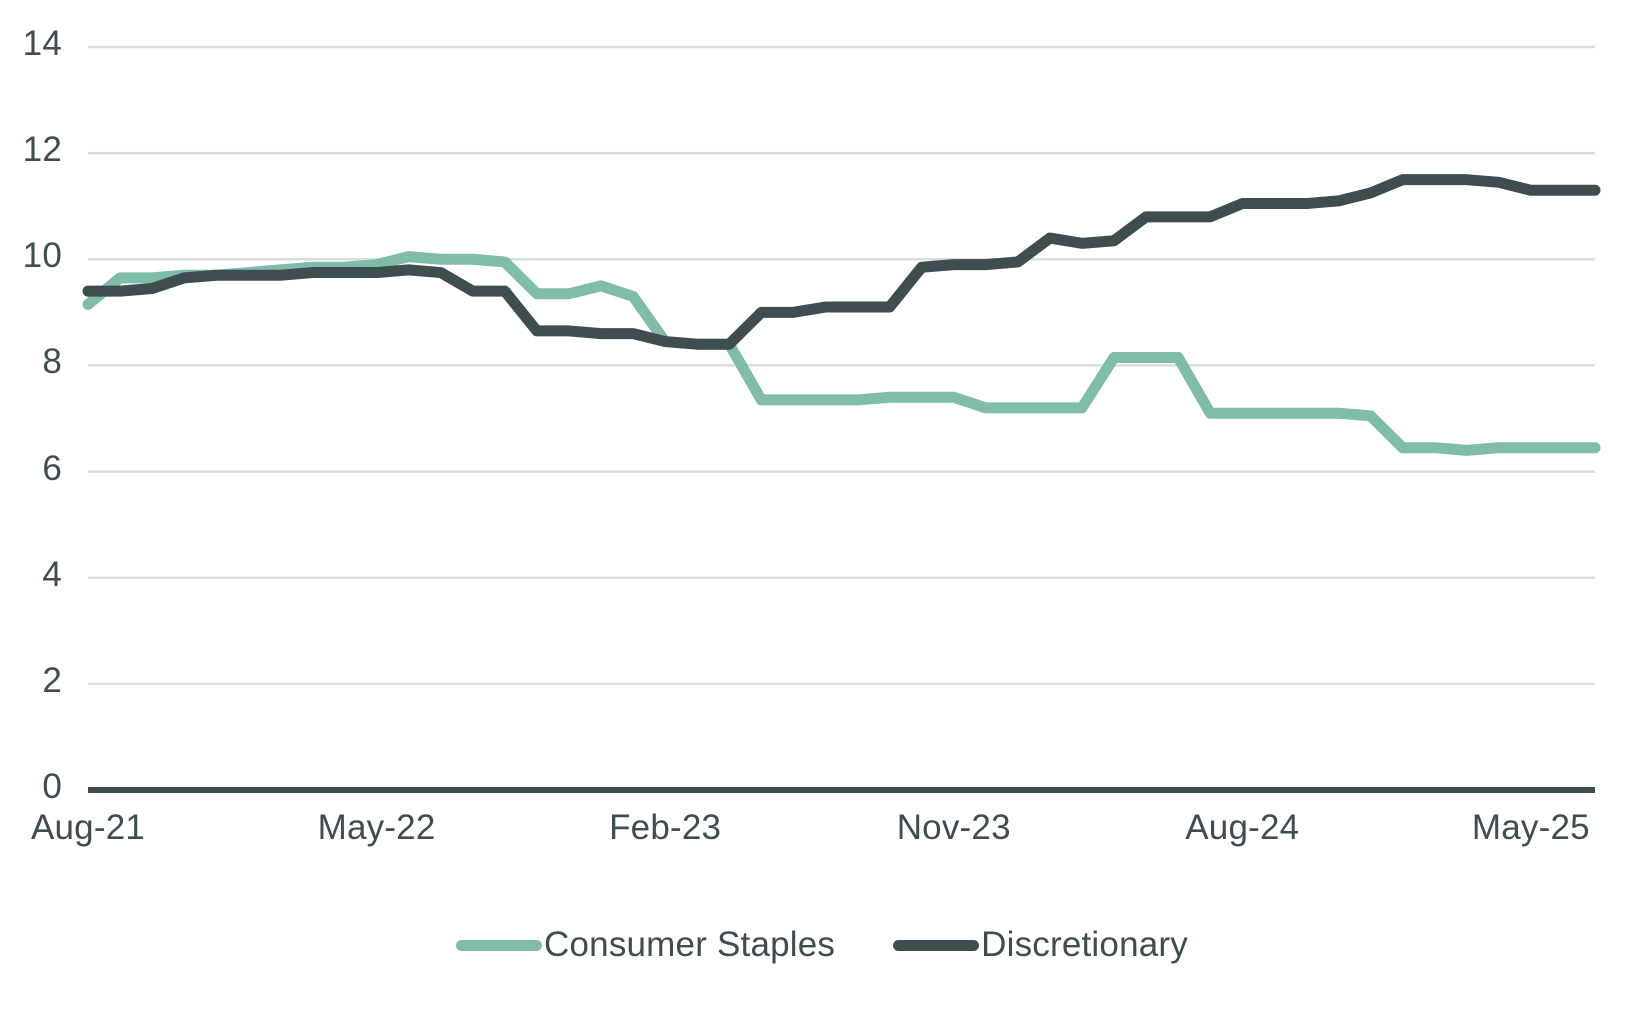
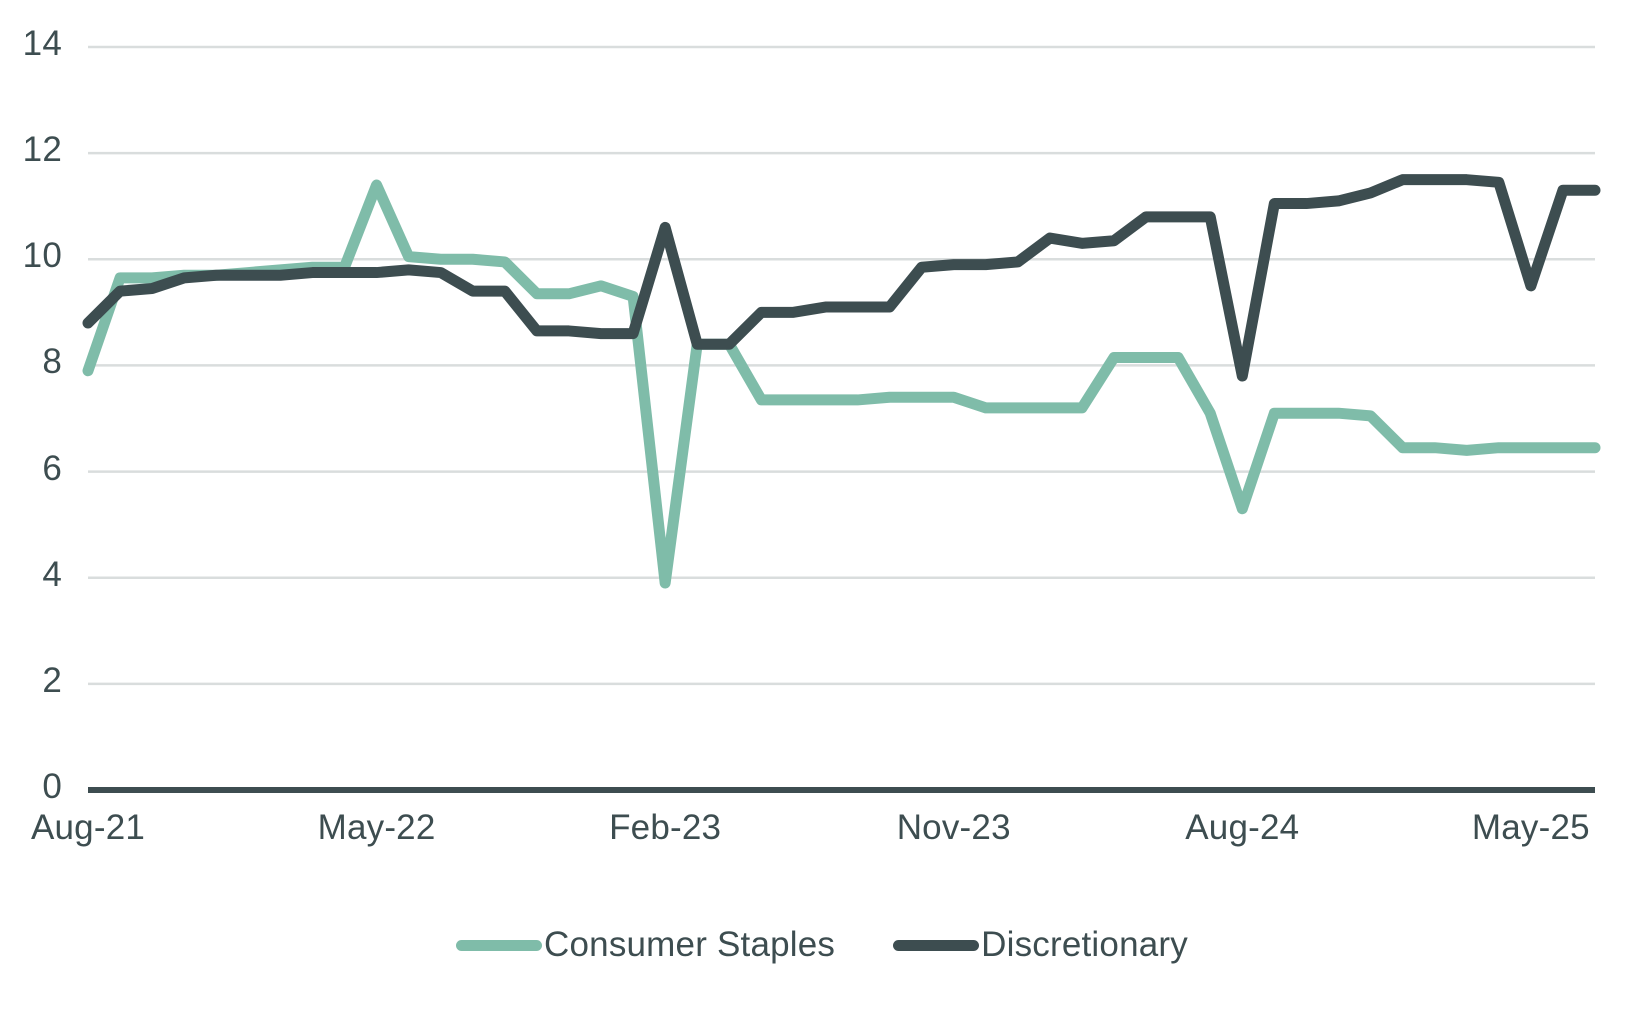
Consumer Staples/Aug-21: 9.2 -> 7.9
Discretionary/Aug-21: 9.4 -> 8.8
Consumer Staples/May-22: 9.9 -> 11.4
Consumer Staples/Feb-23: 8.4 -> 3.9
Discretionary/Feb-23: 8.4 -> 10.6
Consumer Staples/Aug-24: 7.1 -> 5.3
Discretionary/Aug-24: 11.1 -> 7.8
Discretionary/May-25: 11.3 -> 9.5
